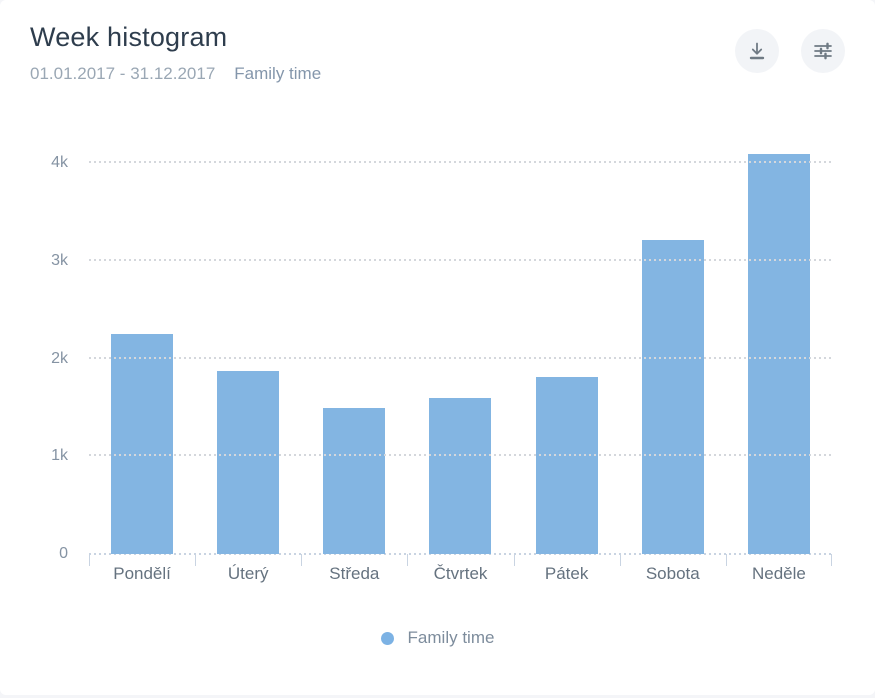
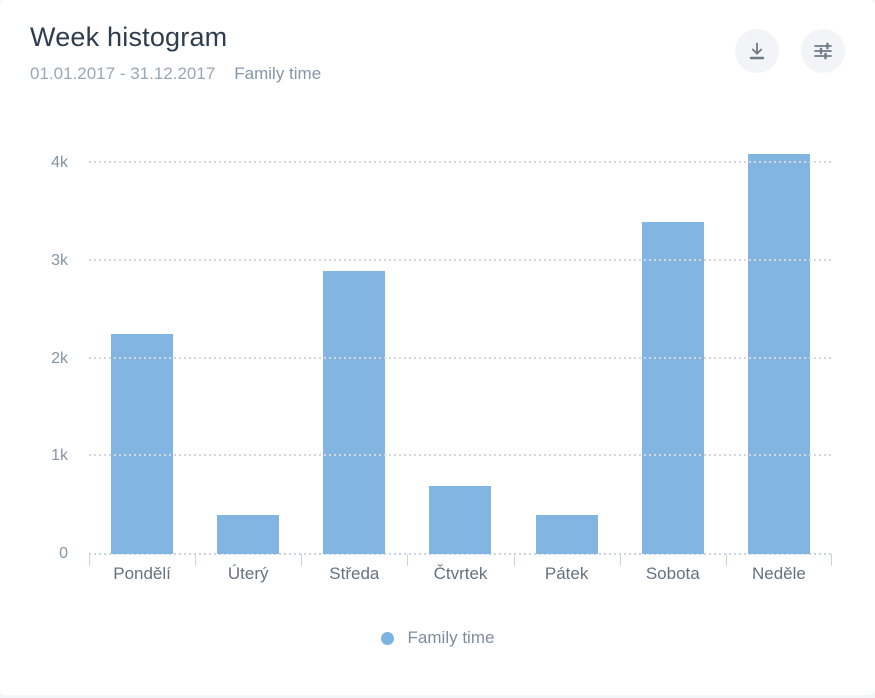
Úterý: 1.9k -> 0.4k
Středa: 1.5k -> 2.9k
Čtvrtek: 1.6k -> 0.7k
Pátek: 1.8k -> 0.4k
Sobota: 3.2k -> 3.4k
